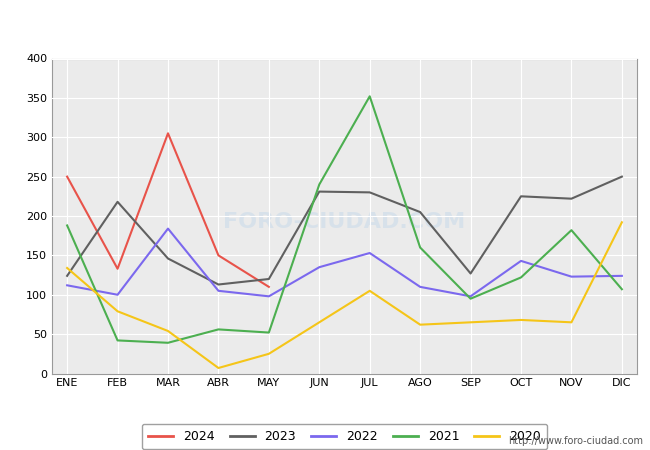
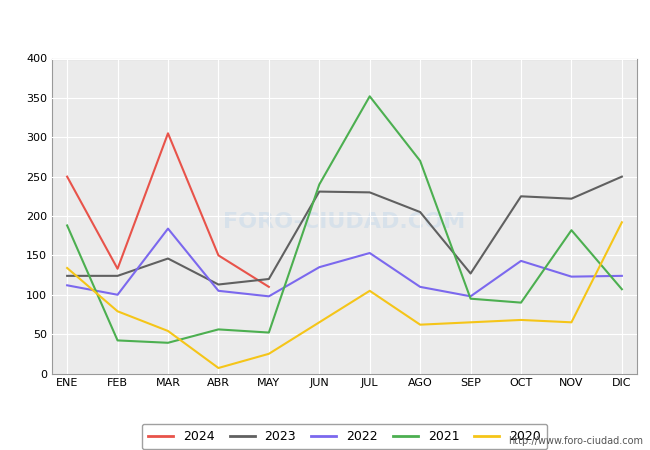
2023/FEB: 218 -> 124
2021/AGO: 160 -> 270
2021/OCT: 122 -> 90
